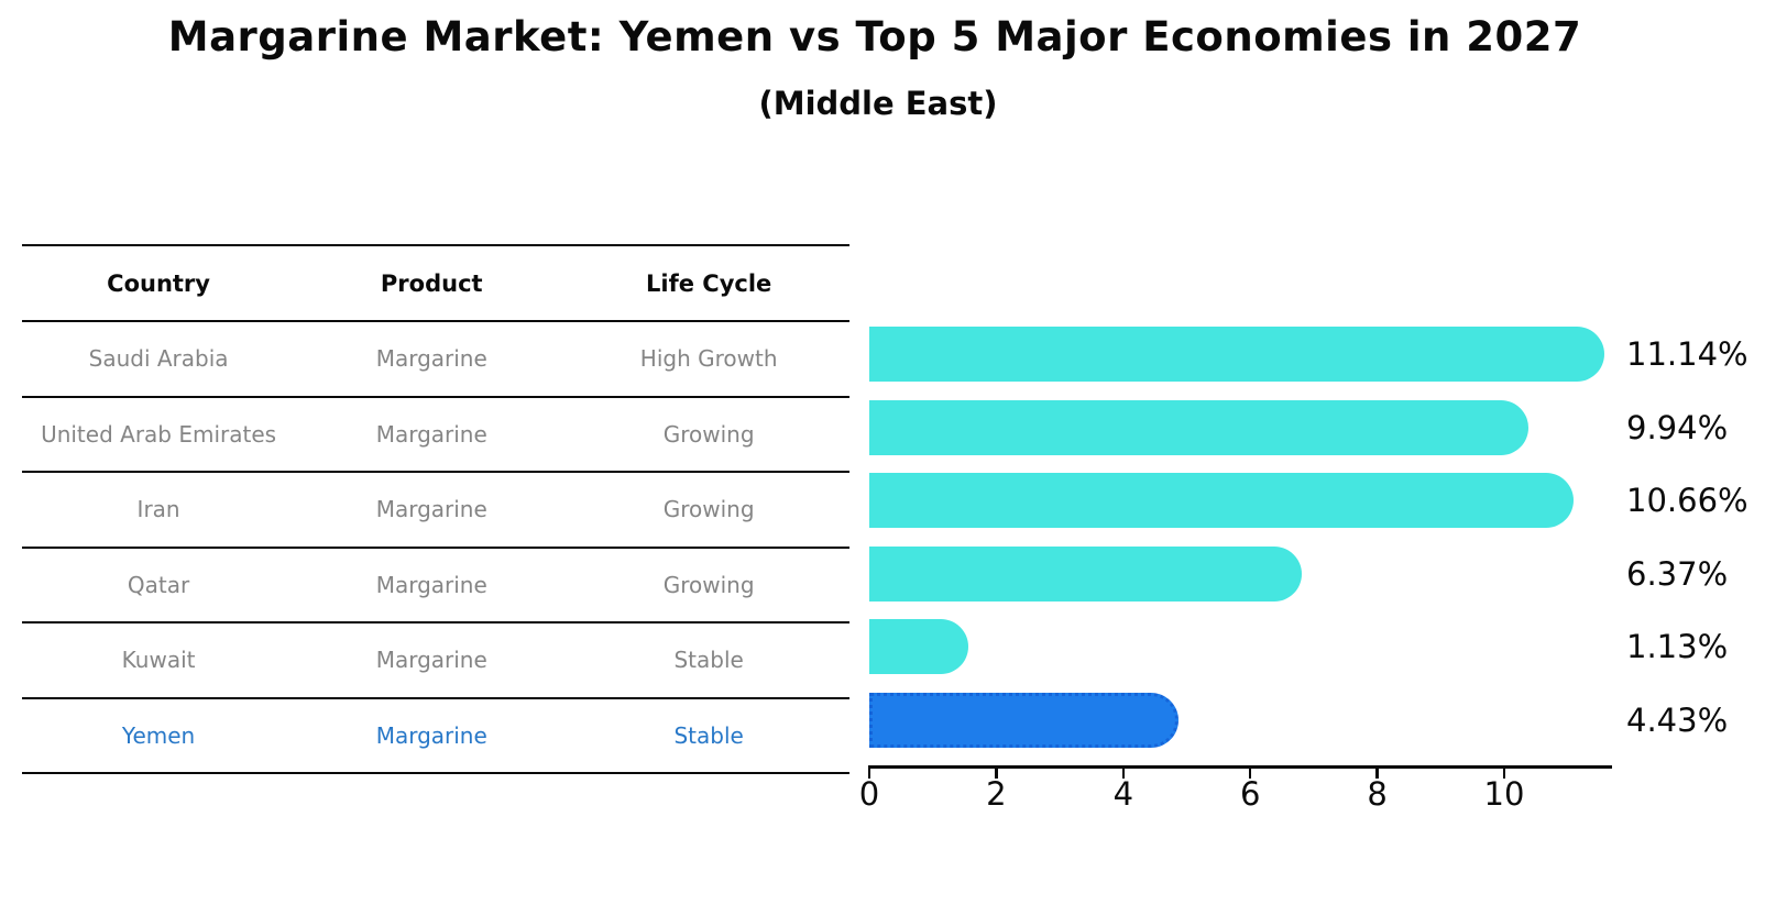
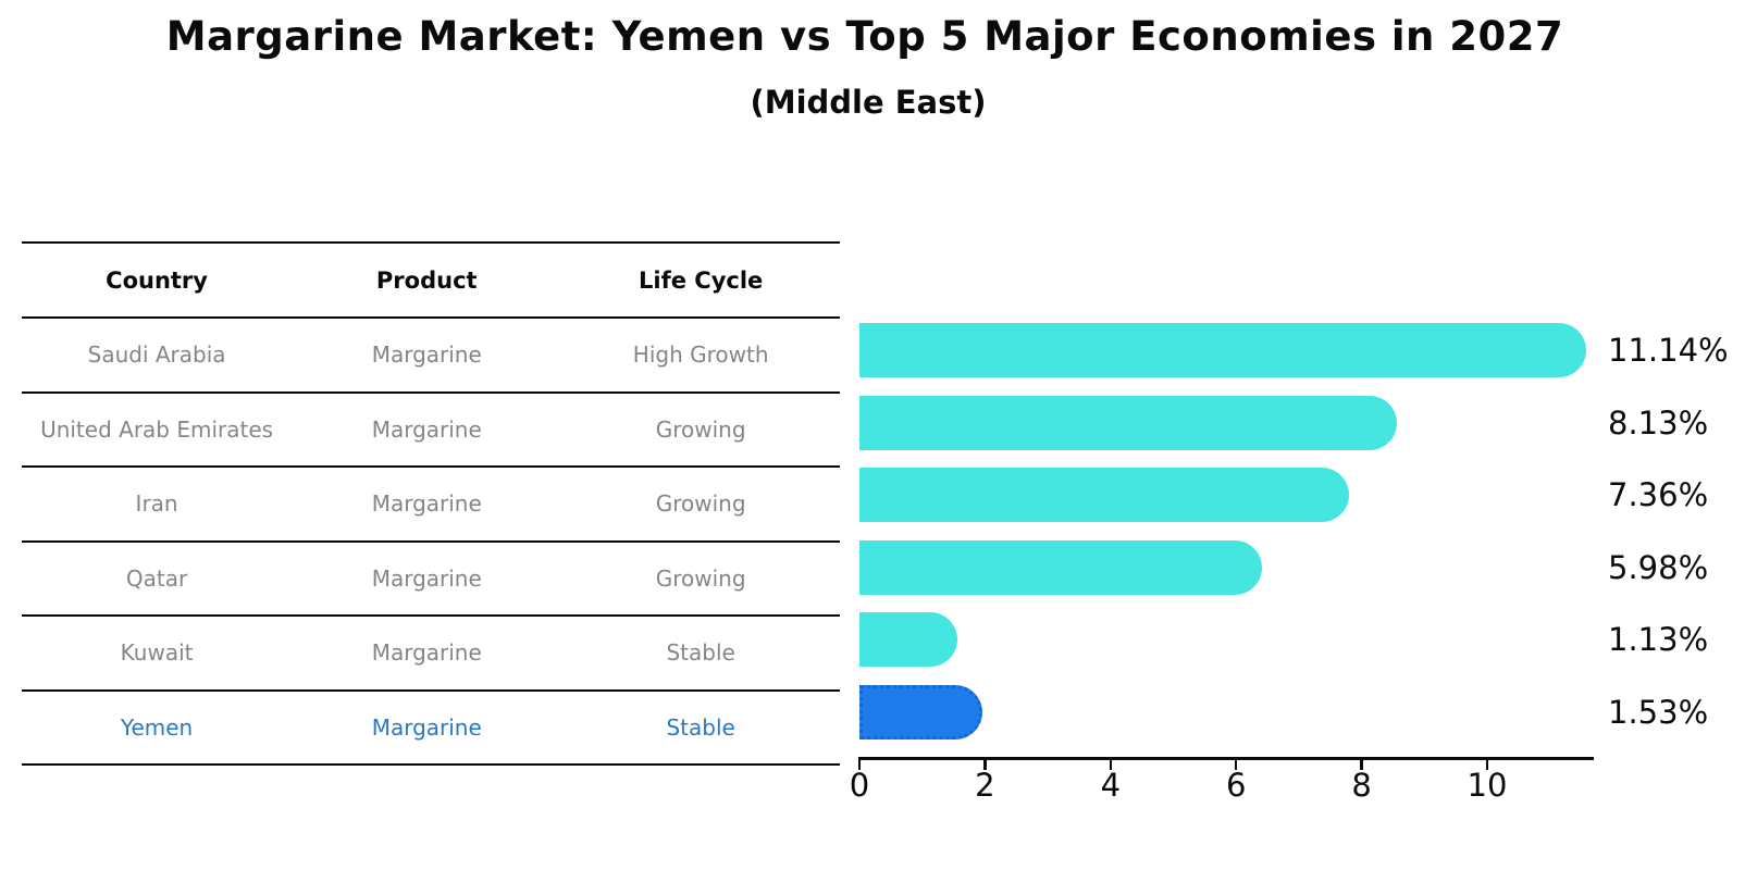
United Arab Emirates: 9.94% -> 8.13%
Iran: 10.66% -> 7.36%
Qatar: 6.37% -> 5.98%
Yemen: 4.43% -> 1.53%
